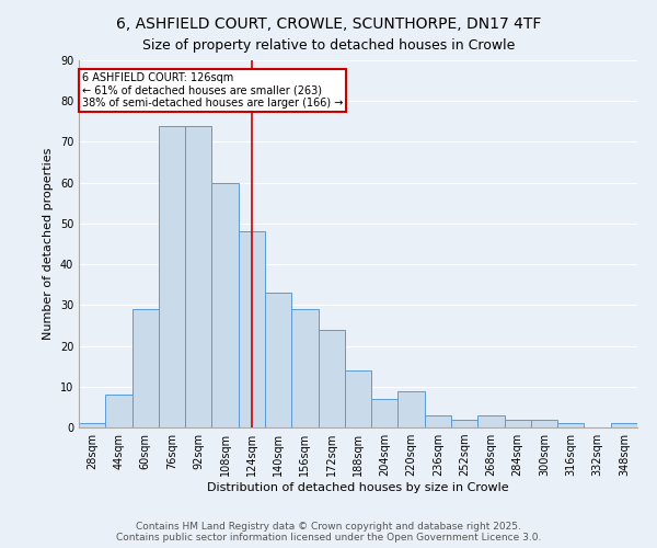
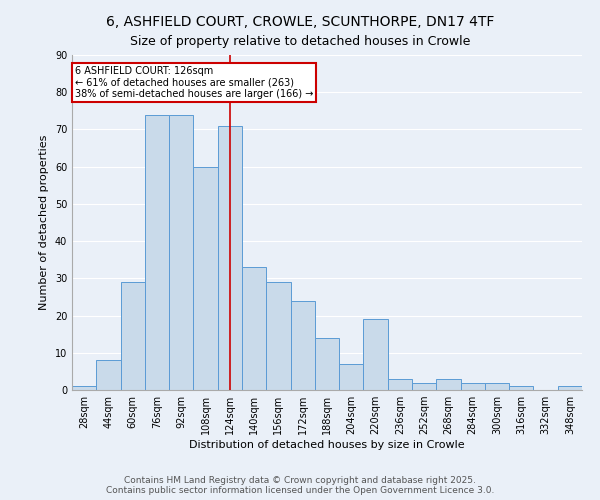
124sqm: 48 -> 71
220sqm: 9 -> 19
